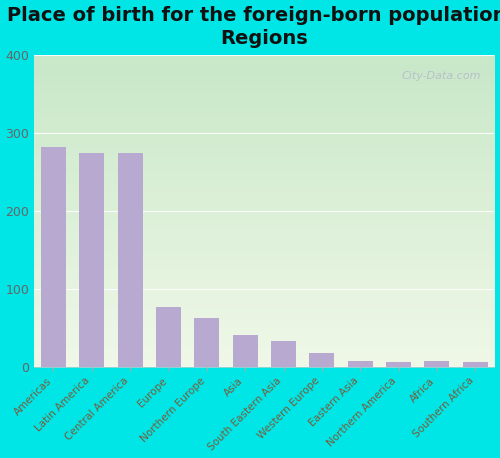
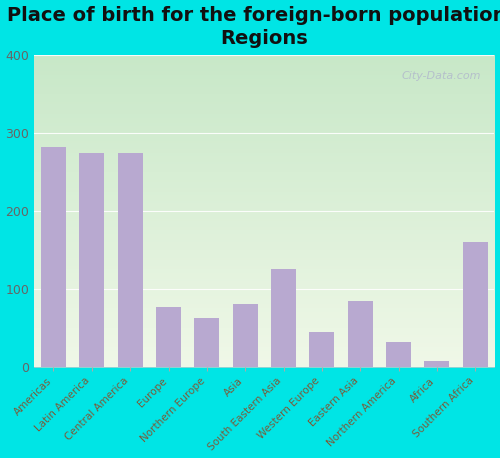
Asia: 40 -> 80
South Eastern Asia: 33 -> 126
Western Europe: 17 -> 44
Eastern Asia: 7 -> 84
Northern America: 6 -> 32
Southern Africa: 6 -> 160
